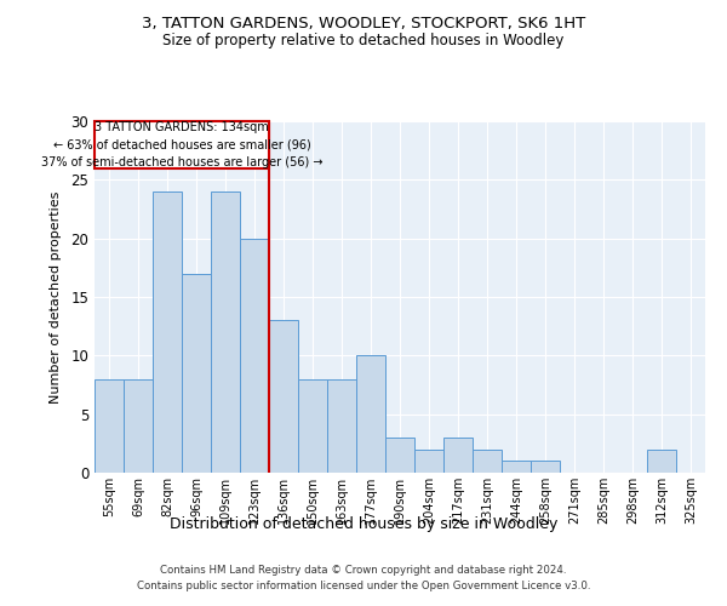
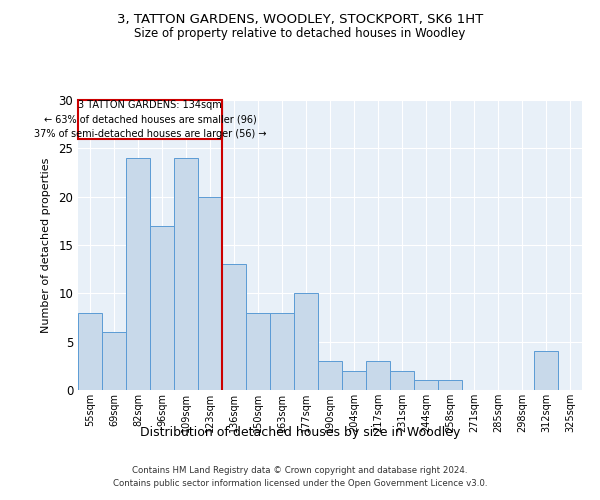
69sqm: 8 -> 6
312sqm: 2 -> 4
